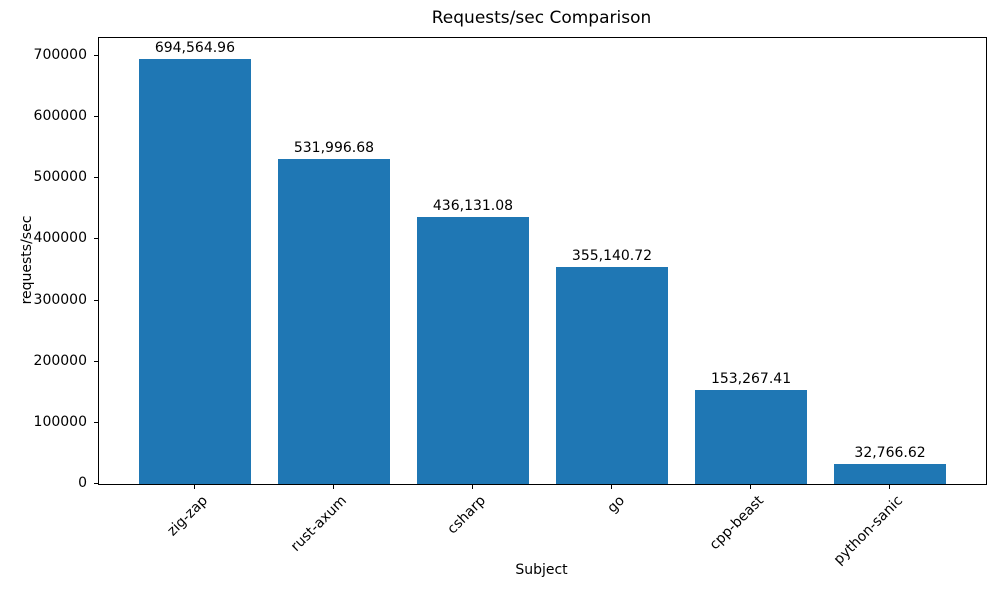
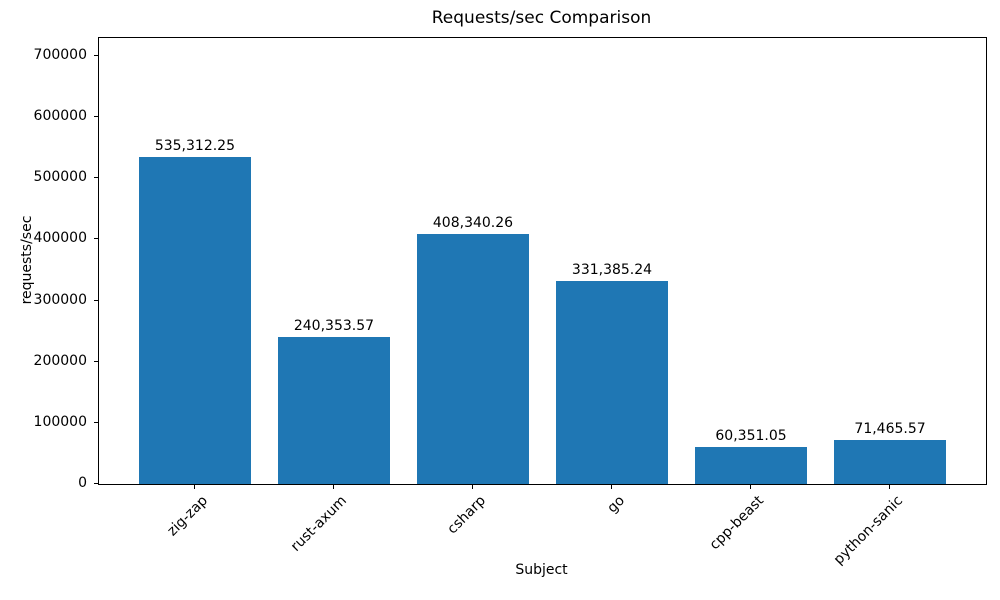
zig-zap: 694,564.96 -> 535,312.25
rust-axum: 531,996.68 -> 240,353.57
csharp: 436,131.08 -> 408,340.26
go: 355,140.72 -> 331,385.24
cpp-beast: 153,267.41 -> 60,351.05
python-sanic: 32,766.62 -> 71,465.57
